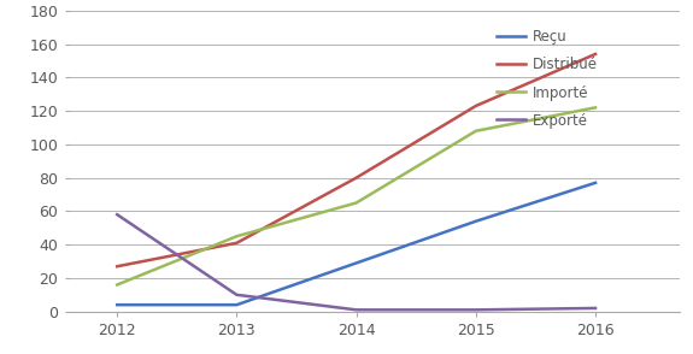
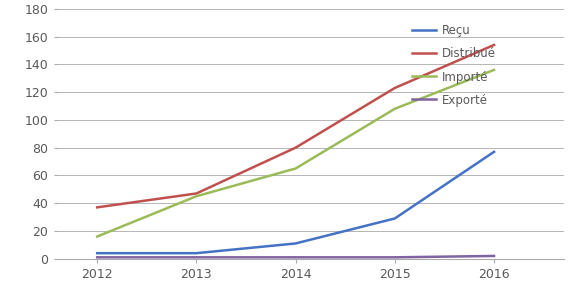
Distribué/2012: 27 -> 37
Exporté/2012: 58 -> 1
Distribué/2013: 41 -> 47
Exporté/2013: 10 -> 1
Reçu/2014: 29 -> 11
Reçu/2015: 54 -> 29
Importé/2016: 122 -> 136
